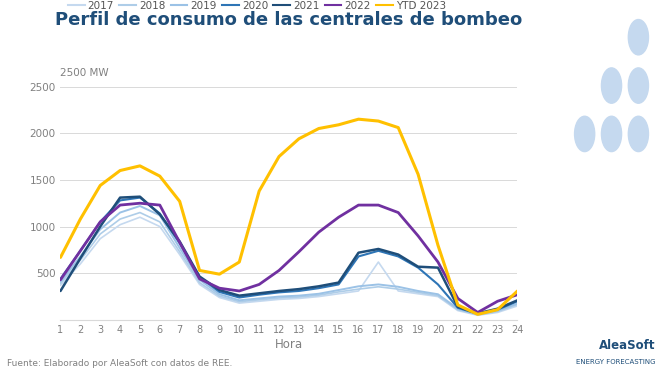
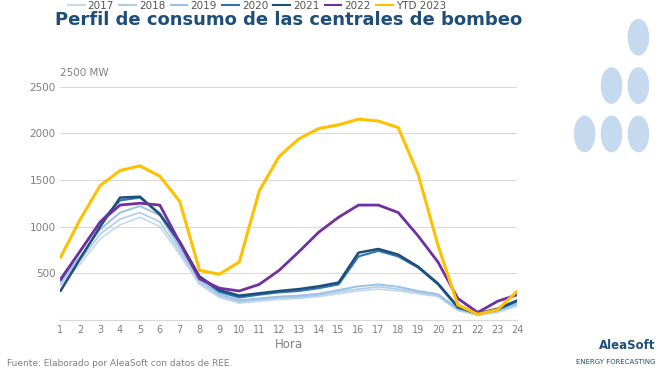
2017/17: 620 -> 330
2021/20: 560 -> 390
